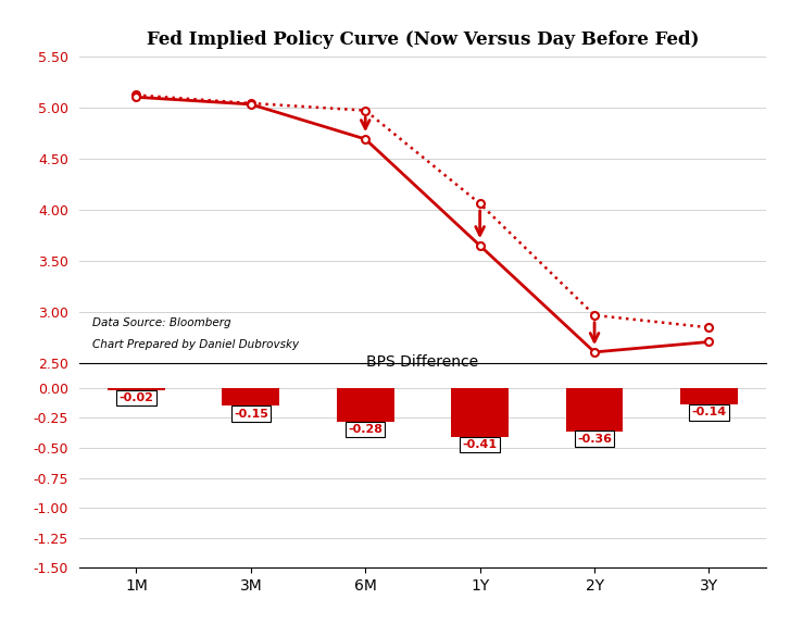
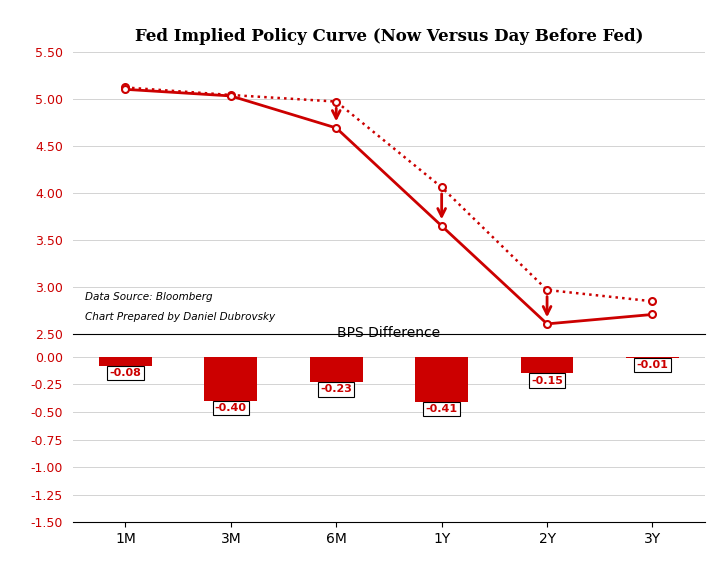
BPS Difference/1M: -0.02 -> -0.08
BPS Difference/3M: -0.15 -> -0.40
BPS Difference/6M: -0.28 -> -0.23
BPS Difference/2Y: -0.36 -> -0.15
BPS Difference/3Y: -0.14 -> -0.01
